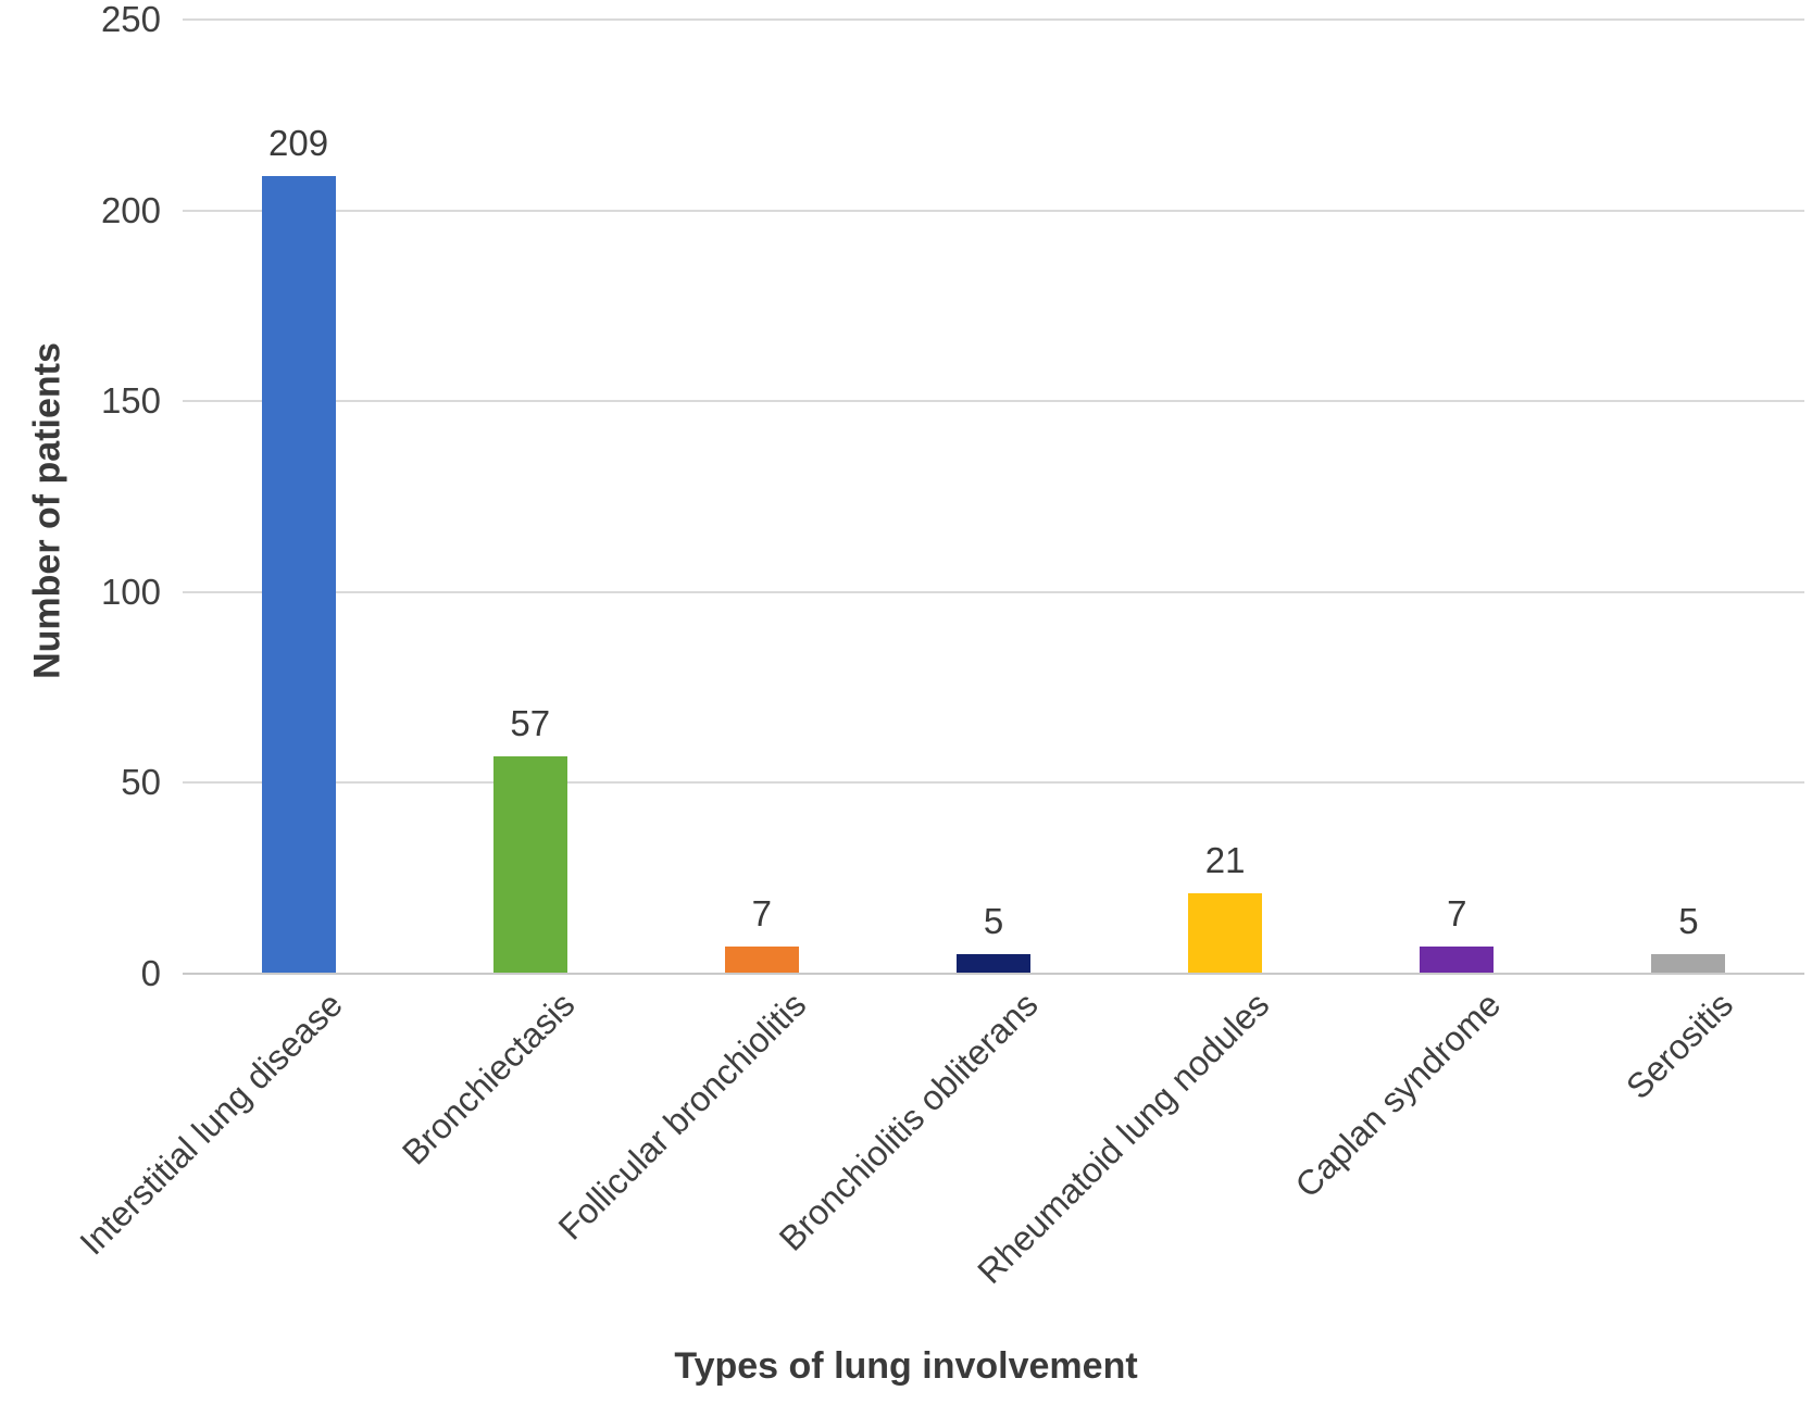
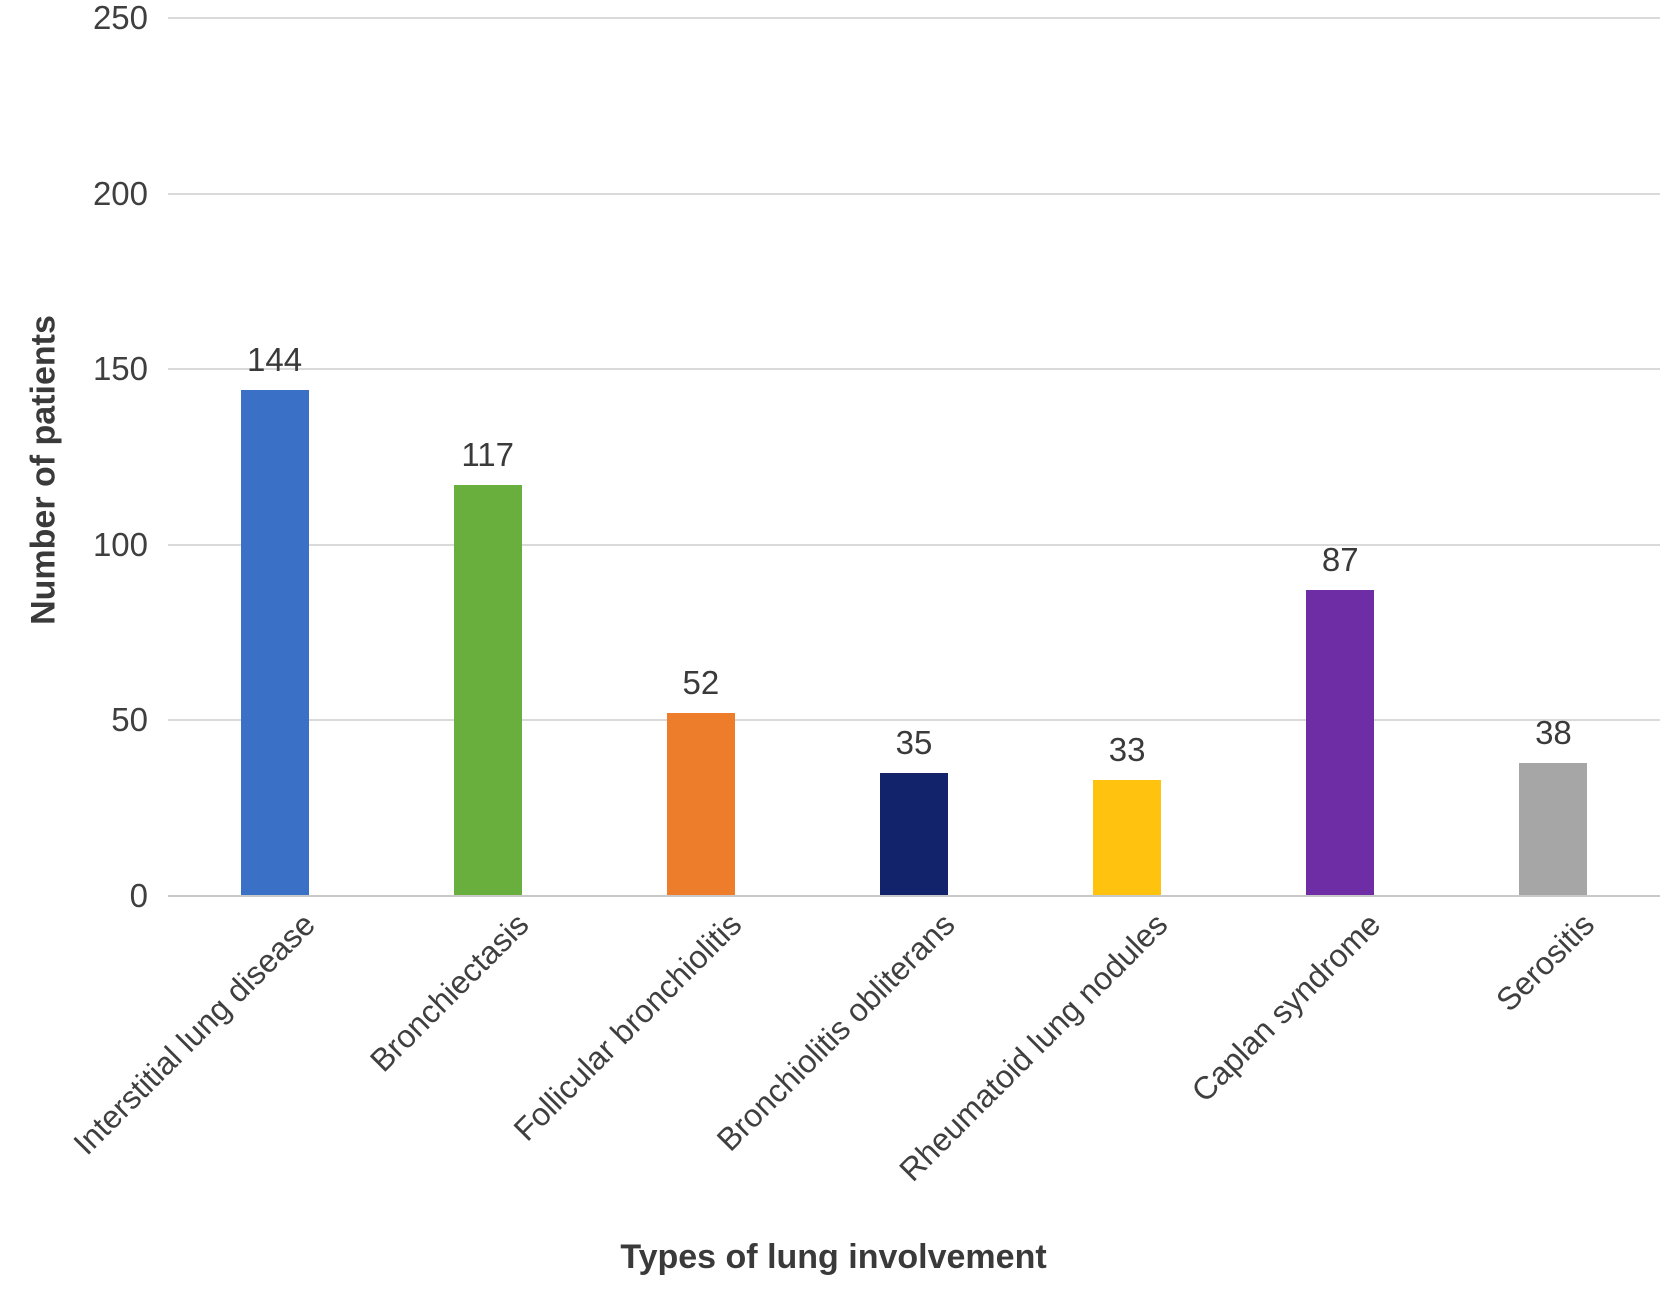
Interstitial lung disease: 209 -> 144
Bronchiectasis: 57 -> 117
Follicular bronchiolitis: 7 -> 52
Bronchiolitis obliterans: 5 -> 35
Rheumatoid lung nodules: 21 -> 33
Caplan syndrome: 7 -> 87
Serositis: 5 -> 38
